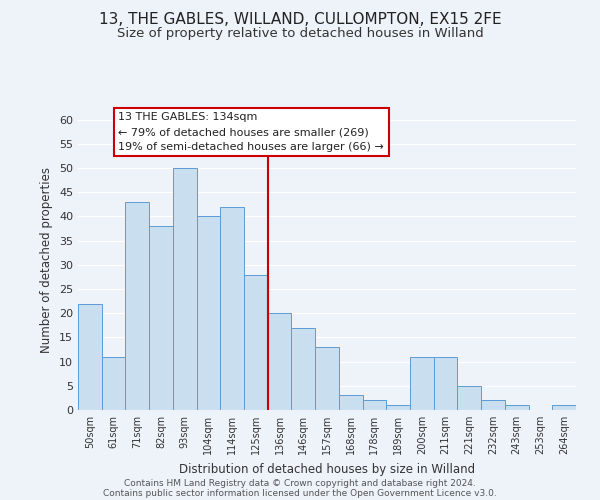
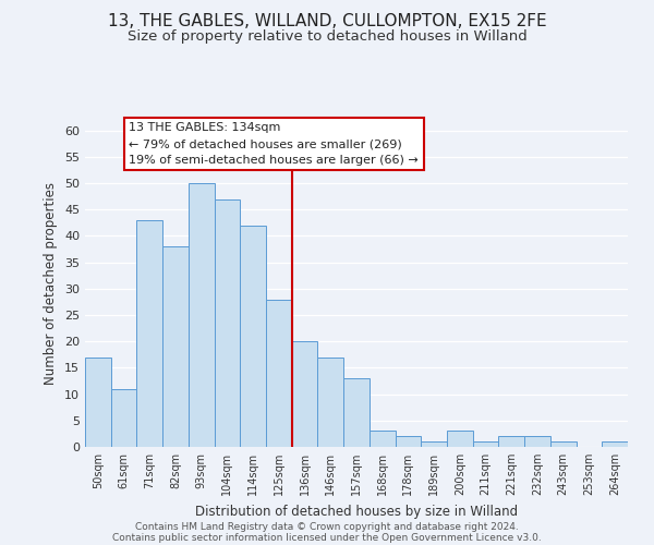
50sqm: 22 -> 17
104sqm: 40 -> 47
200sqm: 11 -> 3
211sqm: 11 -> 1
221sqm: 5 -> 2
